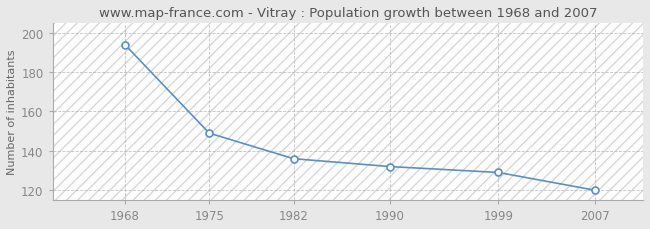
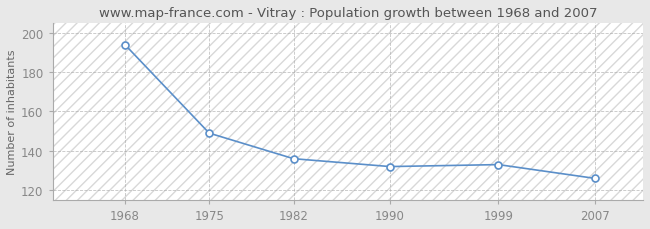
1999: 129 -> 133
2007: 120 -> 126
